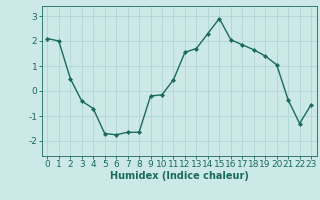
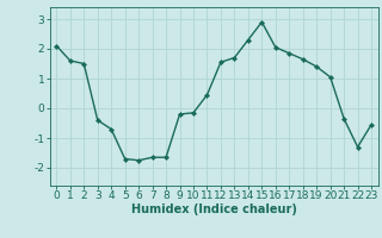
1: 2.00 -> 1.60
2: 0.50 -> 1.50
